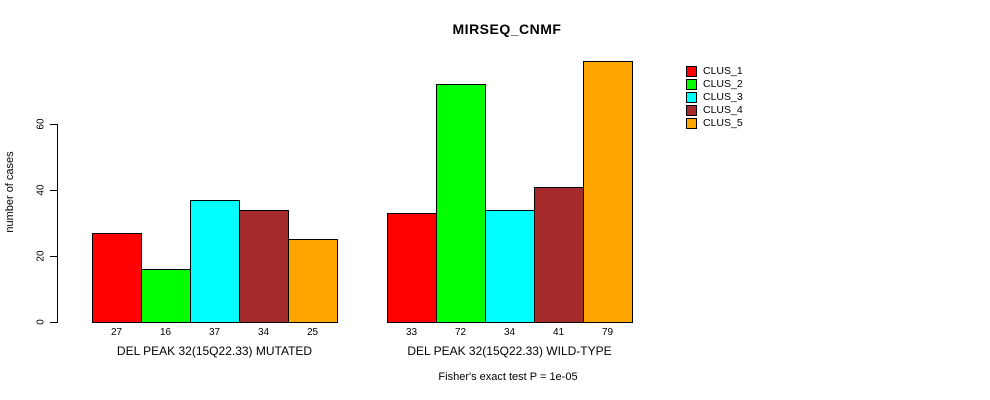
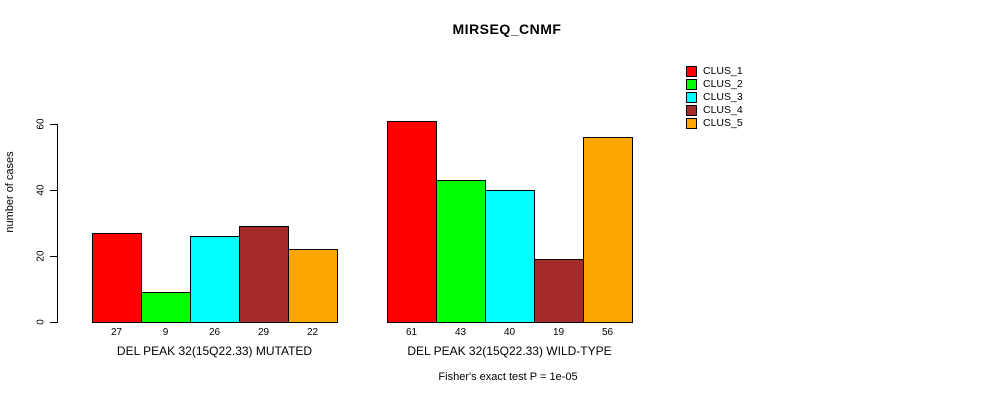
CLUS_2/DEL PEAK 32(15Q22.33) MUTATED: 16 -> 9
CLUS_3/DEL PEAK 32(15Q22.33) MUTATED: 37 -> 26
CLUS_4/DEL PEAK 32(15Q22.33) MUTATED: 34 -> 29
CLUS_5/DEL PEAK 32(15Q22.33) MUTATED: 25 -> 22
CLUS_1/DEL PEAK 32(15Q22.33) WILD-TYPE: 33 -> 61
CLUS_2/DEL PEAK 32(15Q22.33) WILD-TYPE: 72 -> 43
CLUS_3/DEL PEAK 32(15Q22.33) WILD-TYPE: 34 -> 40
CLUS_4/DEL PEAK 32(15Q22.33) WILD-TYPE: 41 -> 19
CLUS_5/DEL PEAK 32(15Q22.33) WILD-TYPE: 79 -> 56
